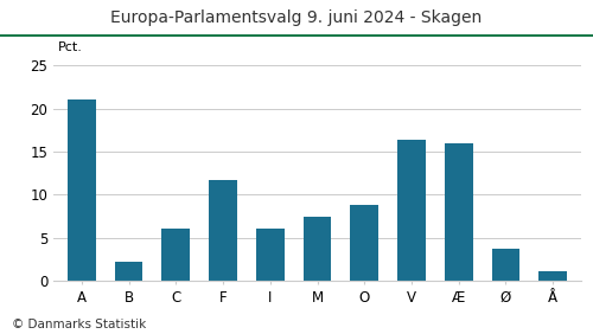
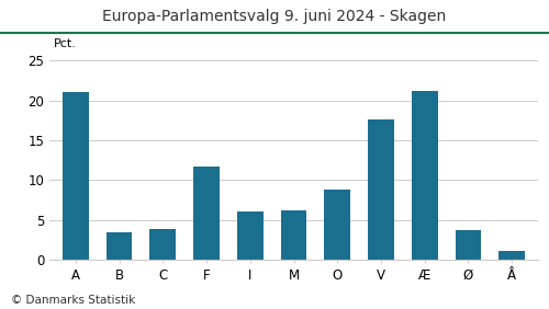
B: 2.2 -> 3.4
C: 6.1 -> 3.8
M: 7.4 -> 6.2
V: 16.4 -> 17.6
Æ: 16.0 -> 21.2
